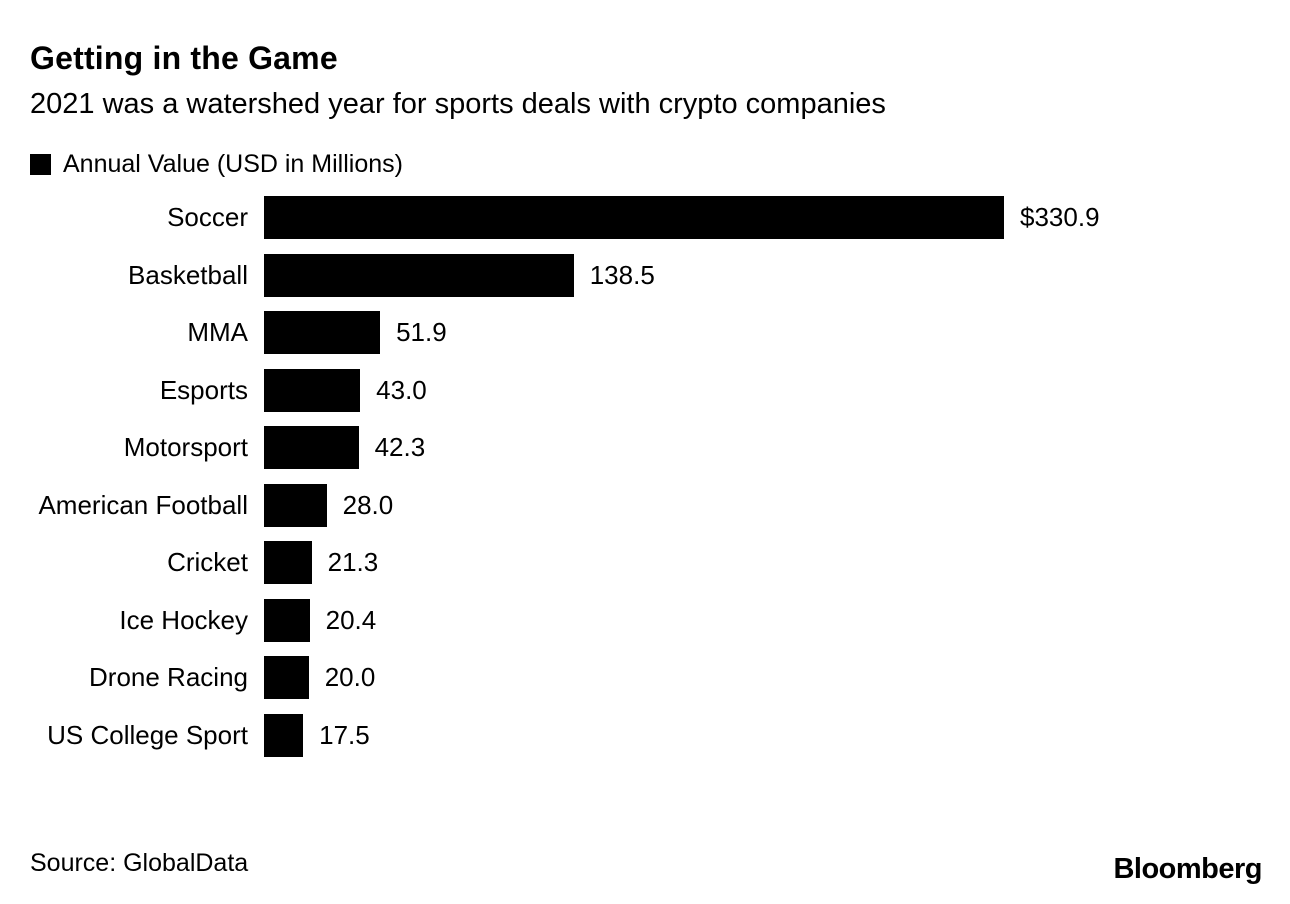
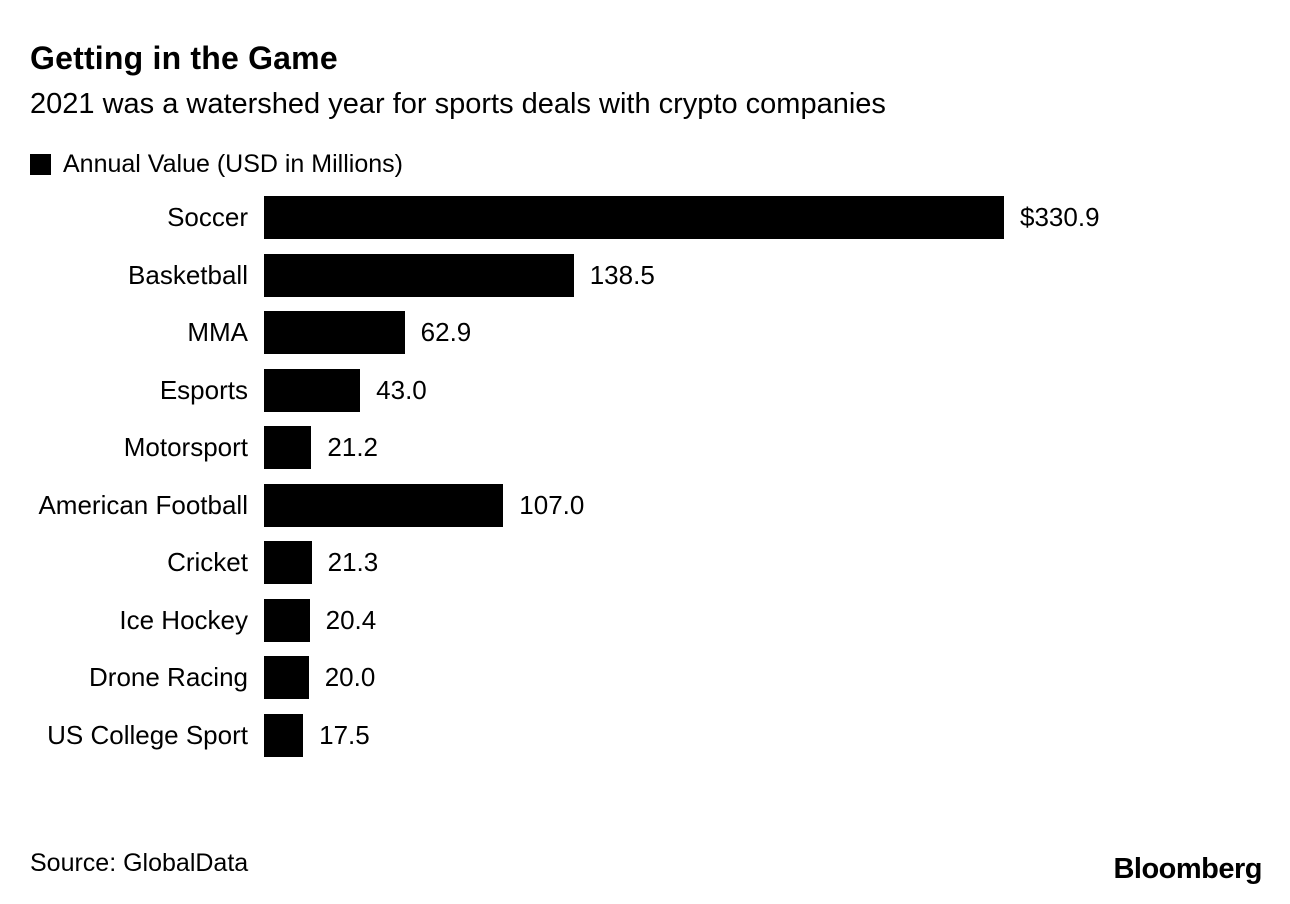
MMA: 51.9 -> 62.9
Motorsport: 42.3 -> 21.2
American Football: 28.0 -> 107.0
